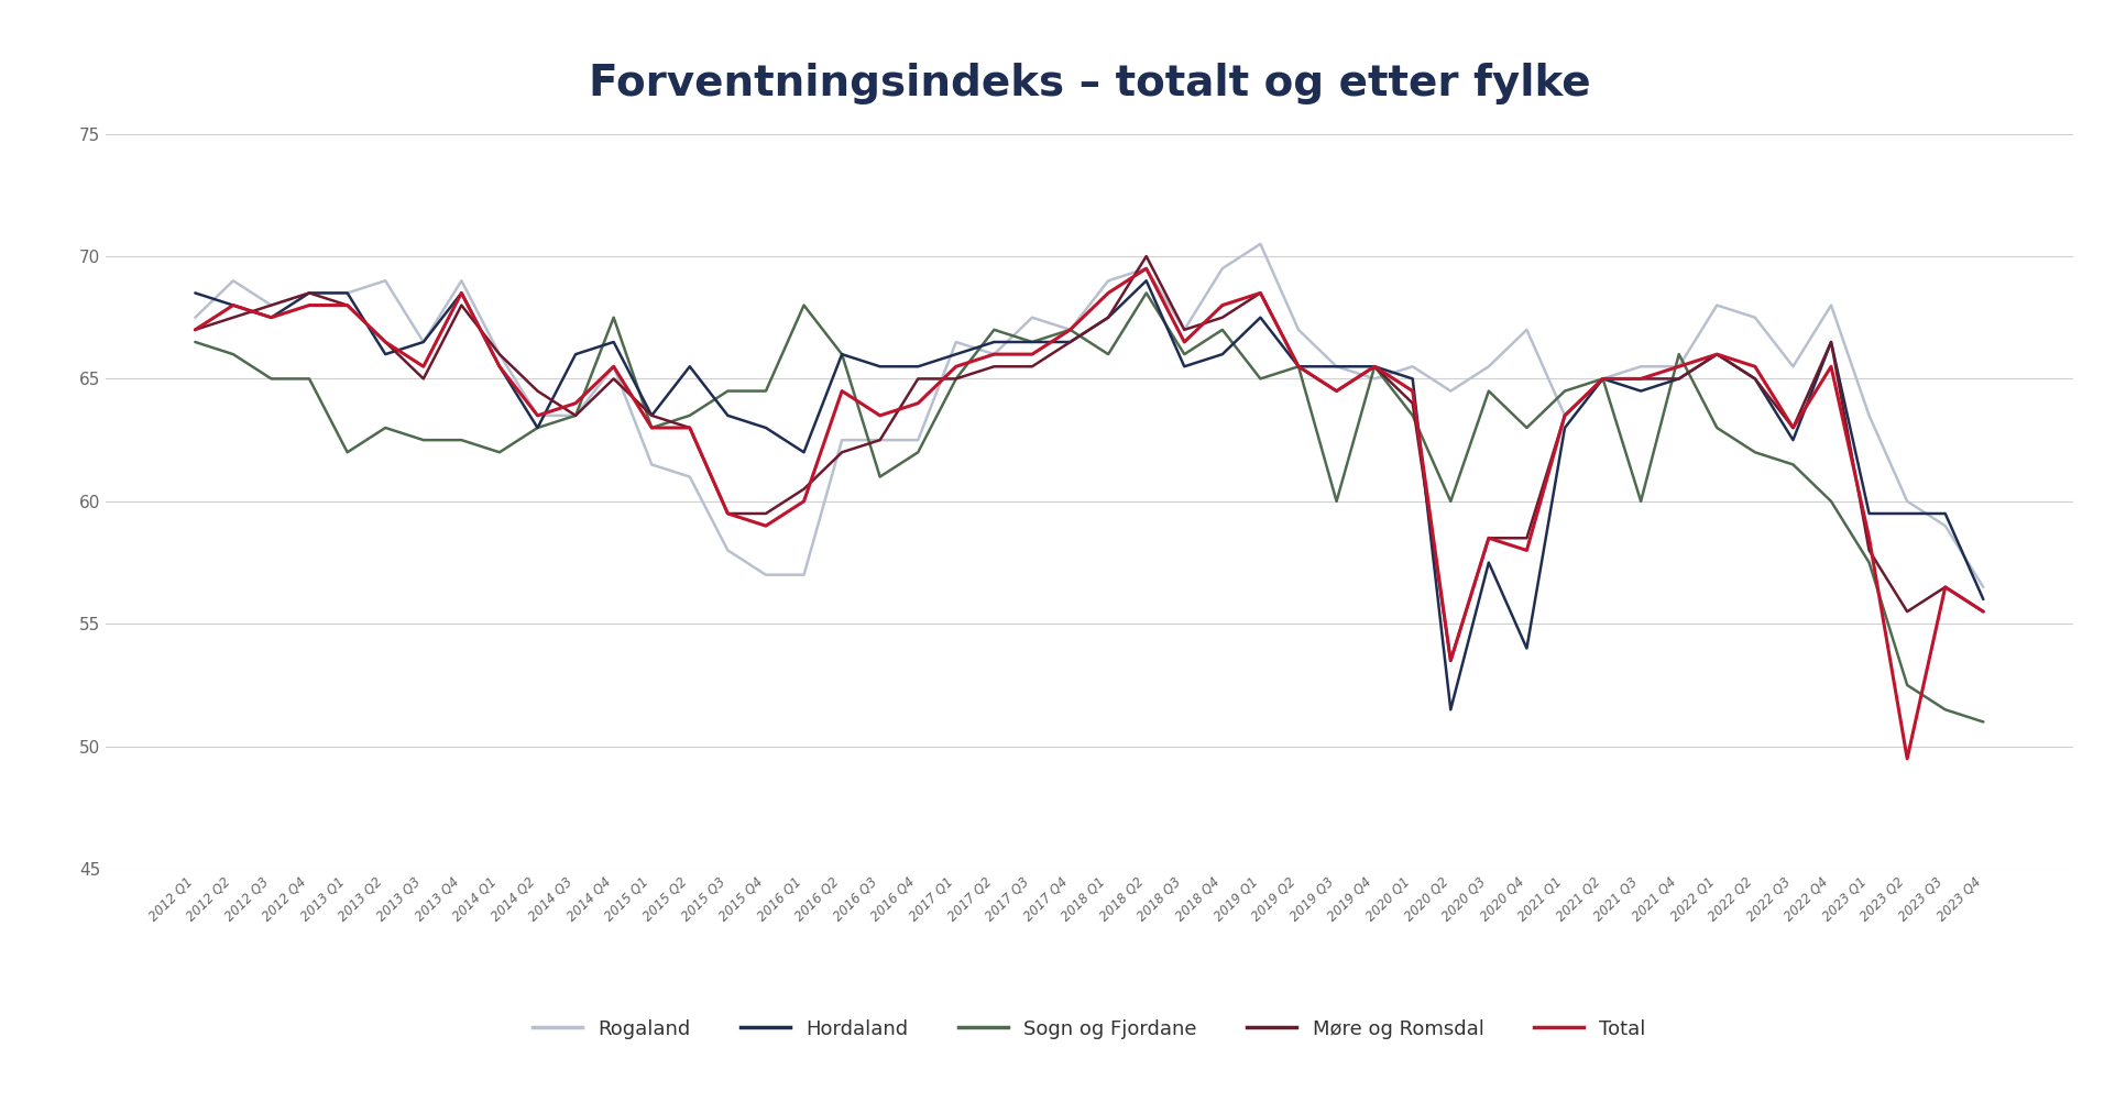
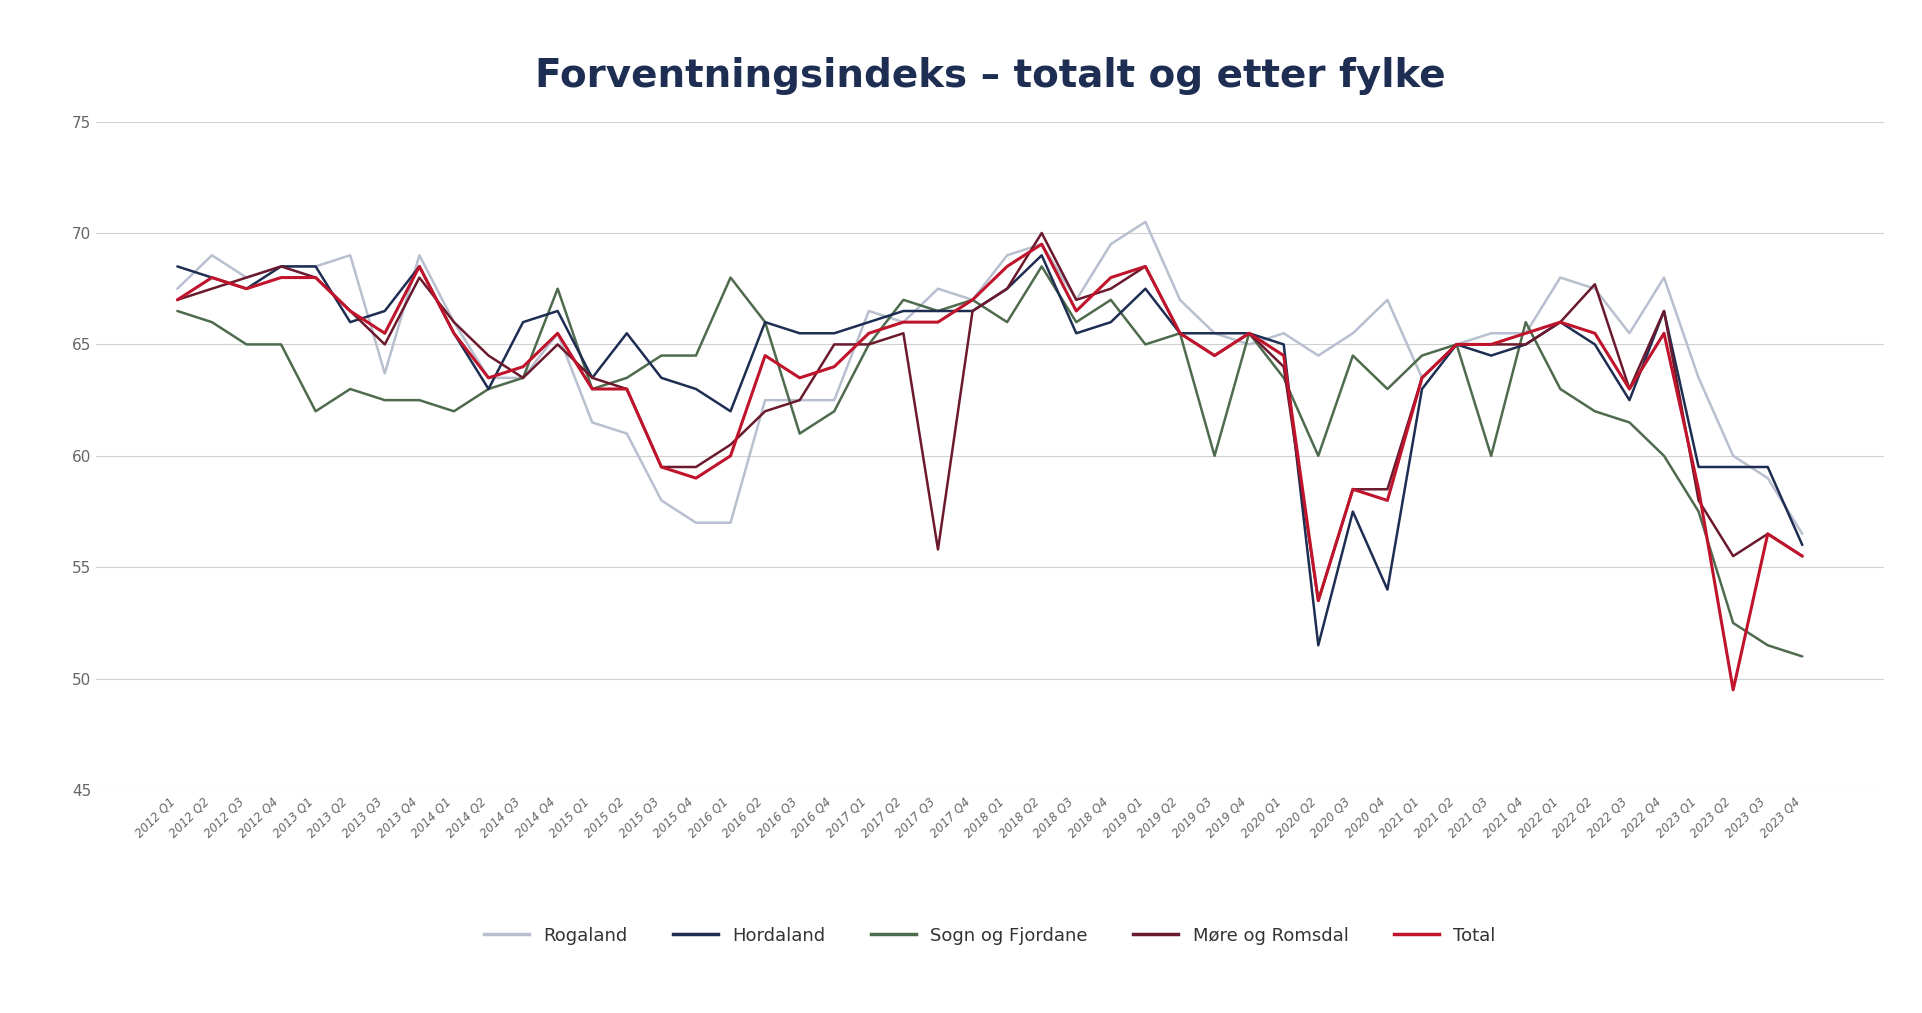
Rogaland/2013 Q3: 66.5 -> 63.7
Møre og Romsdal/2017 Q3: 65.5 -> 55.8
Møre og Romsdal/2022 Q2: 65.0 -> 67.7
